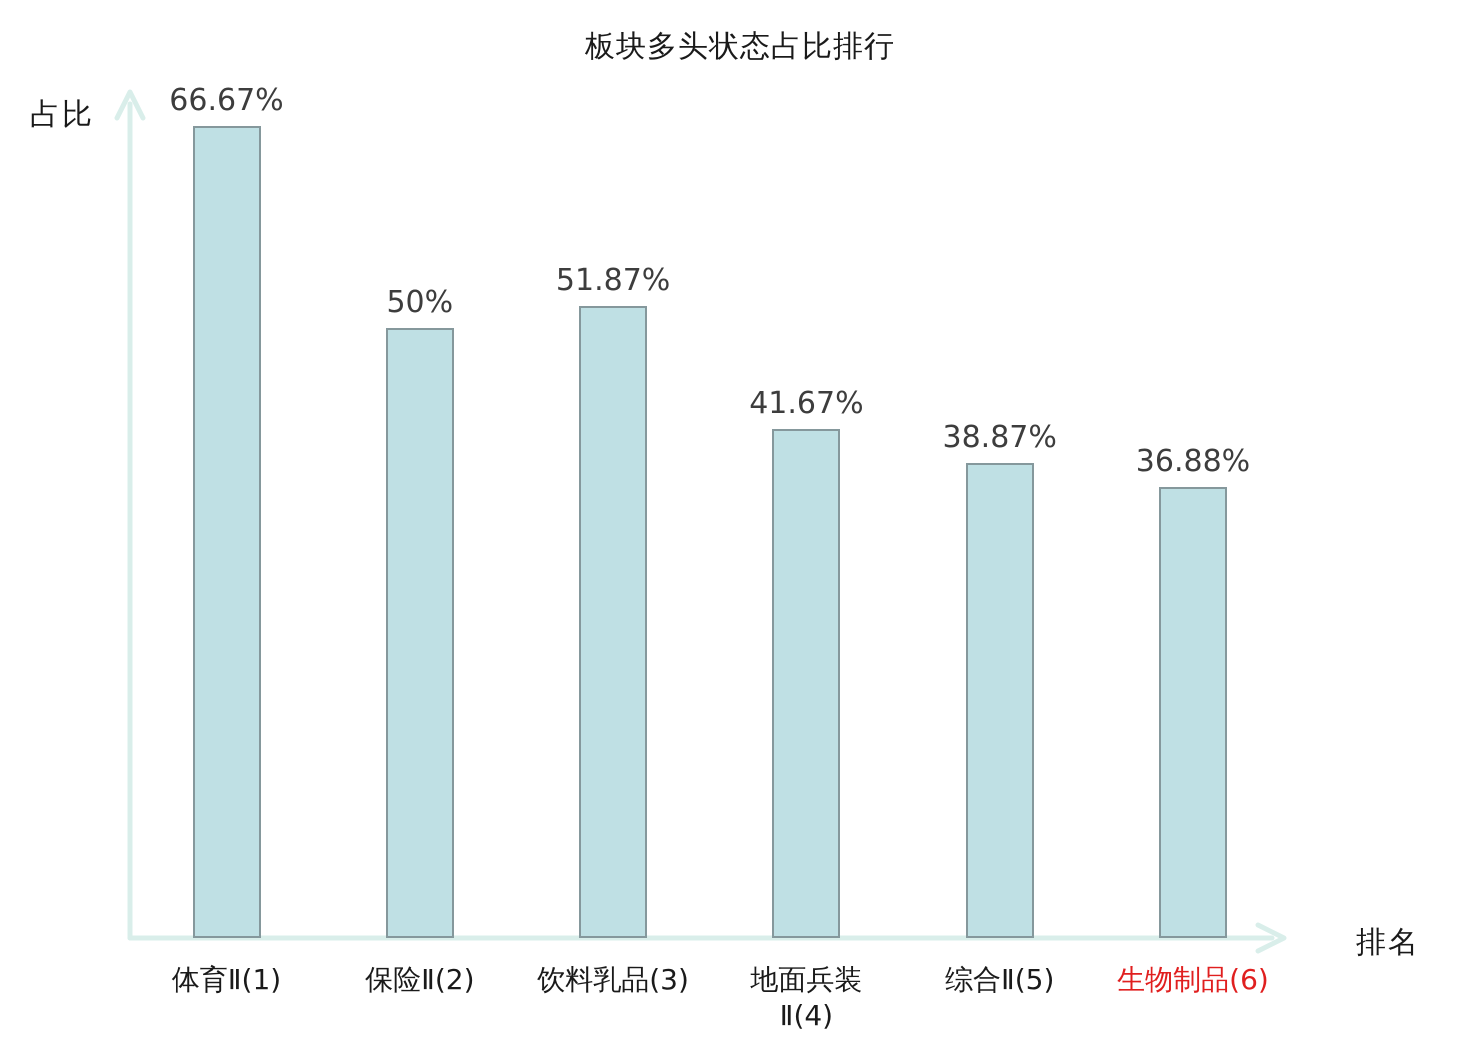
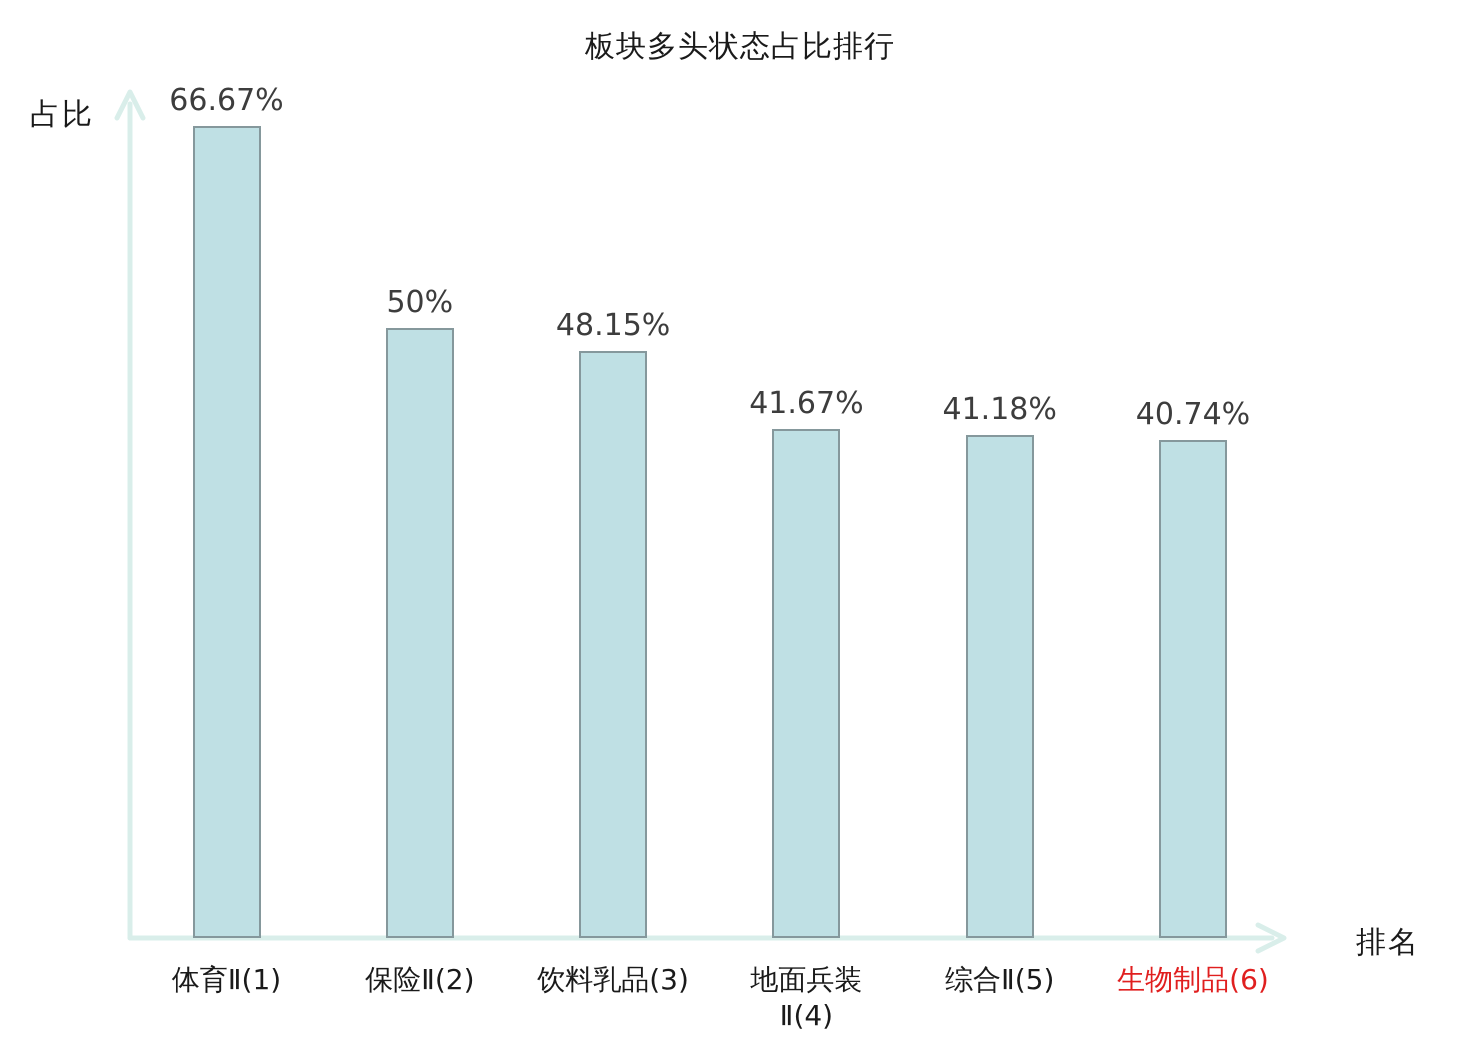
饮料乳品(3): 51.87% -> 48.15%
综合Ⅱ(5): 38.87% -> 41.18%
生物制品(6): 36.88% -> 40.74%
